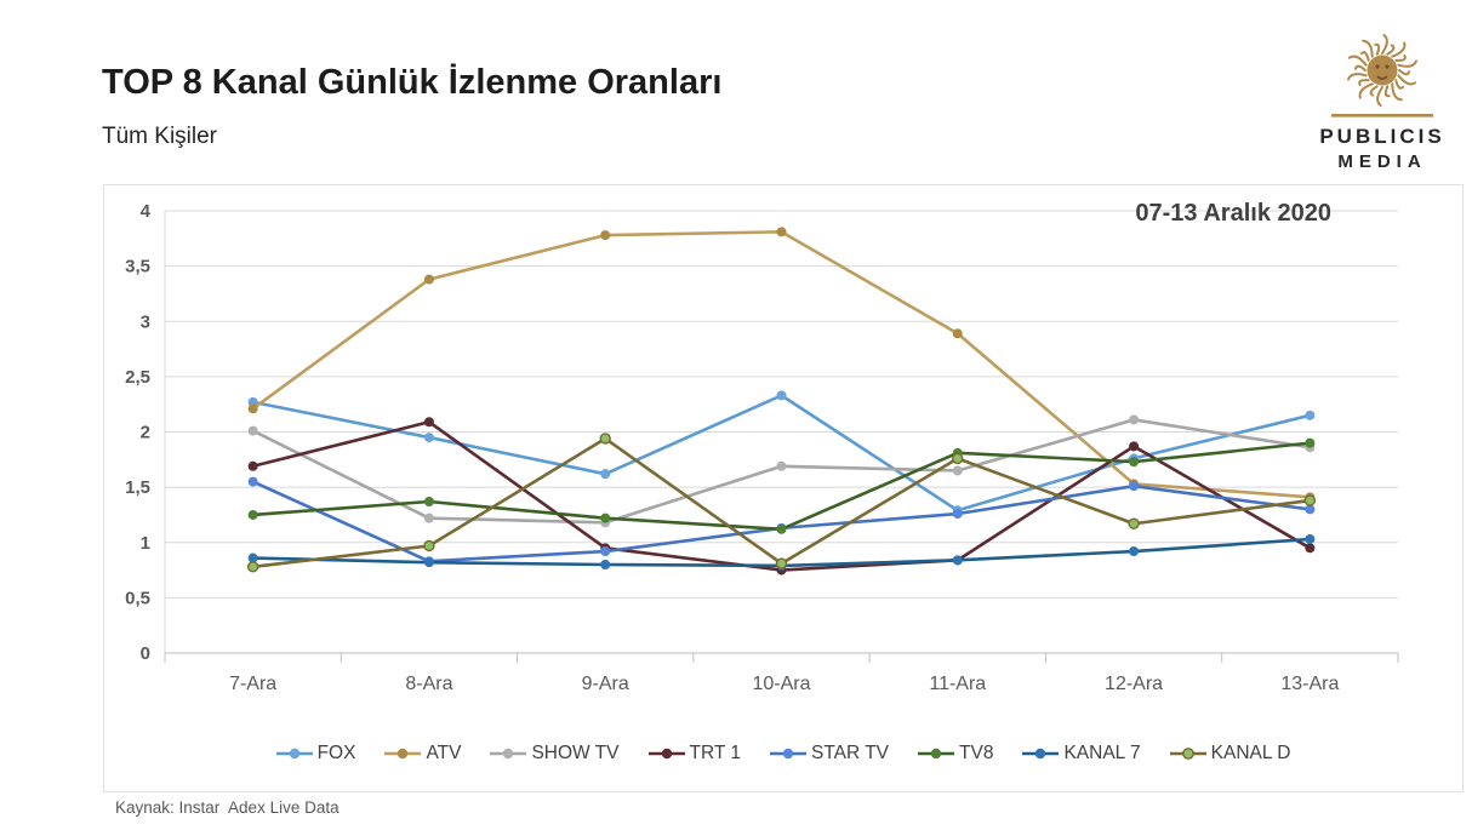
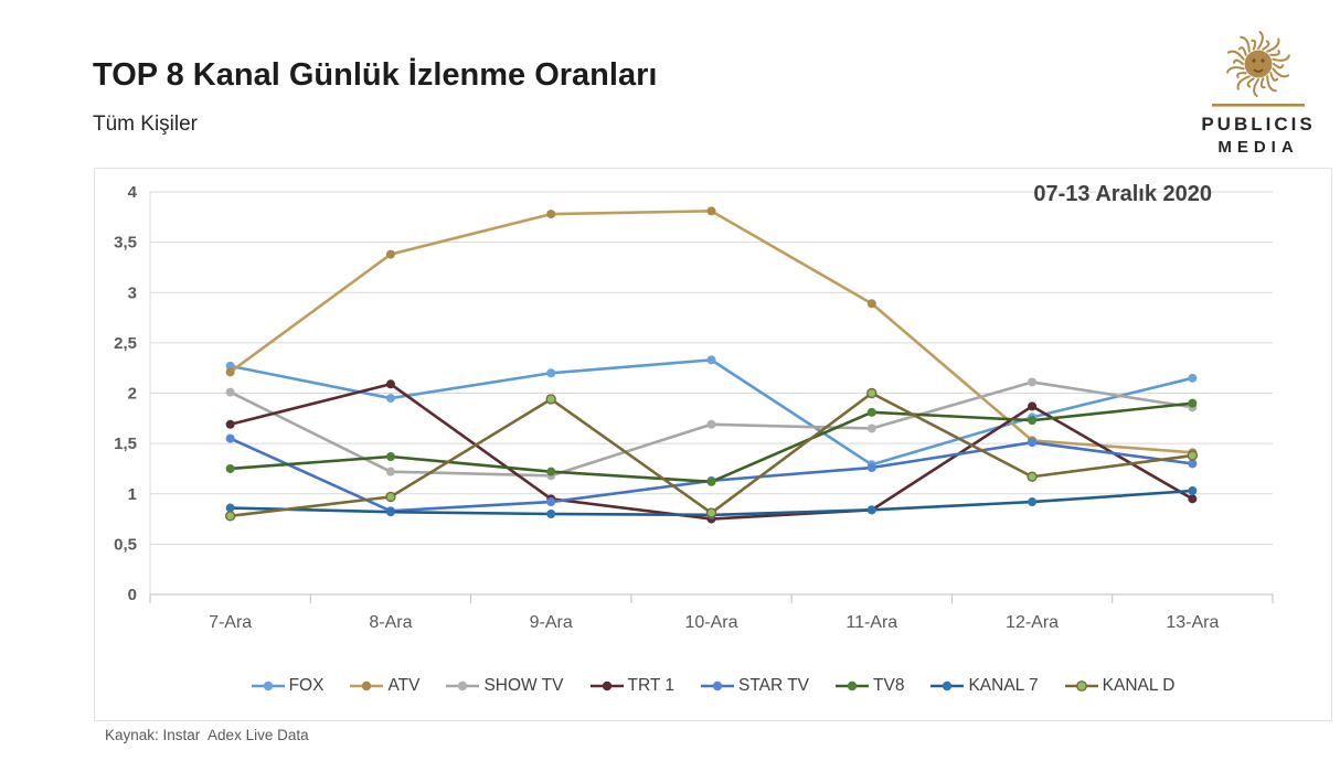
FOX/9-Ara: 1.6 -> 2.2
KANAL D/11-Ara: 1.8 -> 2.0
